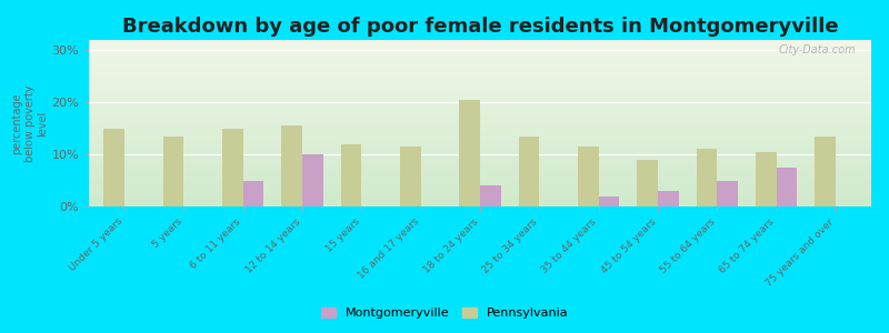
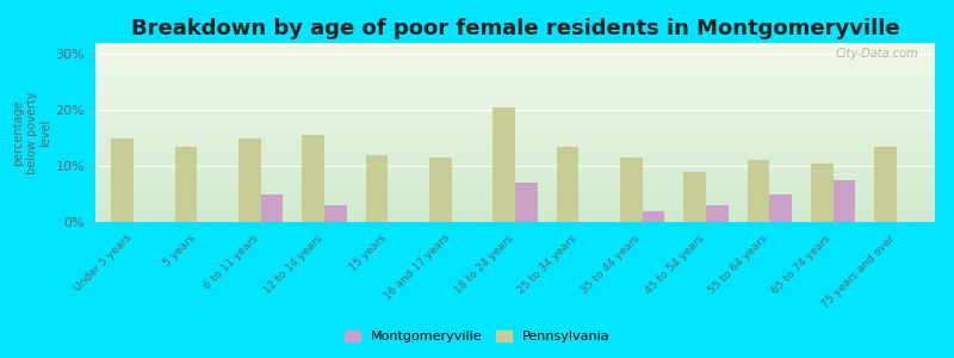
Montgomeryville/12 to 14 years: 10.0% -> 3.0%
Montgomeryville/18 to 24 years: 4.0% -> 7.0%
